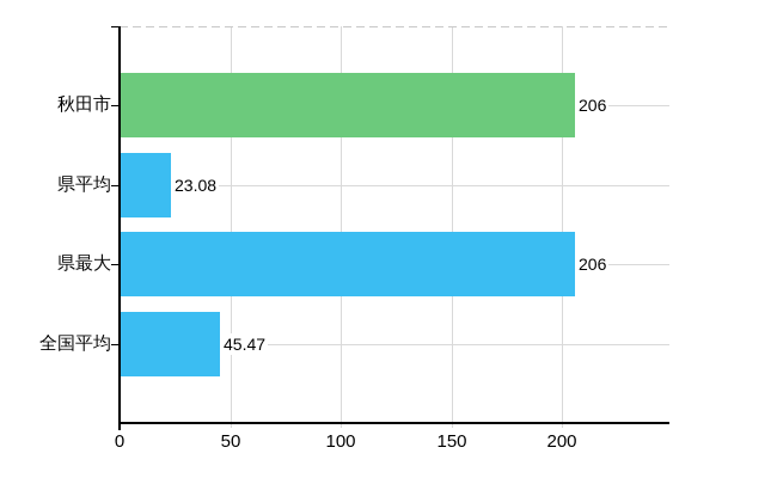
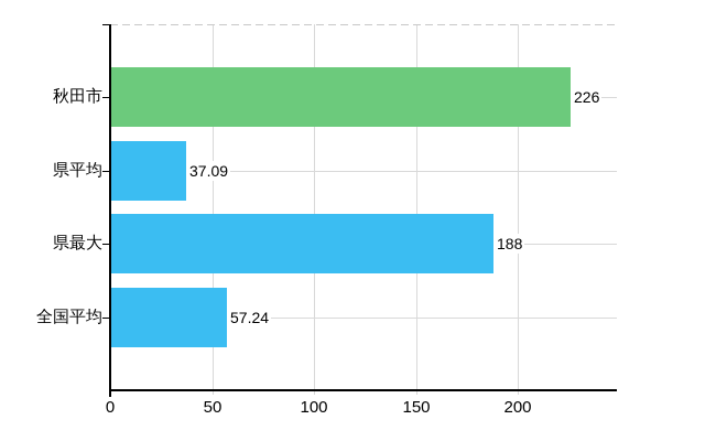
秋田市: 206 -> 226
県平均: 23.08 -> 37.09
県最大: 206 -> 188
全国平均: 45.47 -> 57.24
